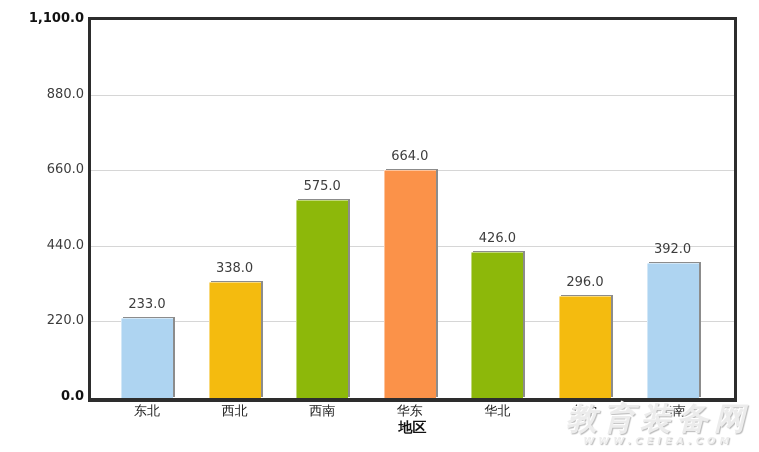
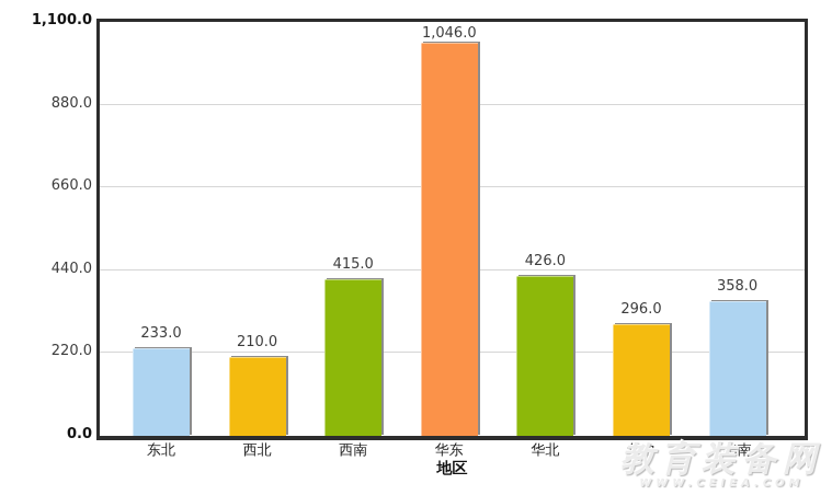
西北: 338.0 -> 210.0
西南: 575.0 -> 415.0
华东: 664.0 -> 1,046.0
华南: 392.0 -> 358.0
